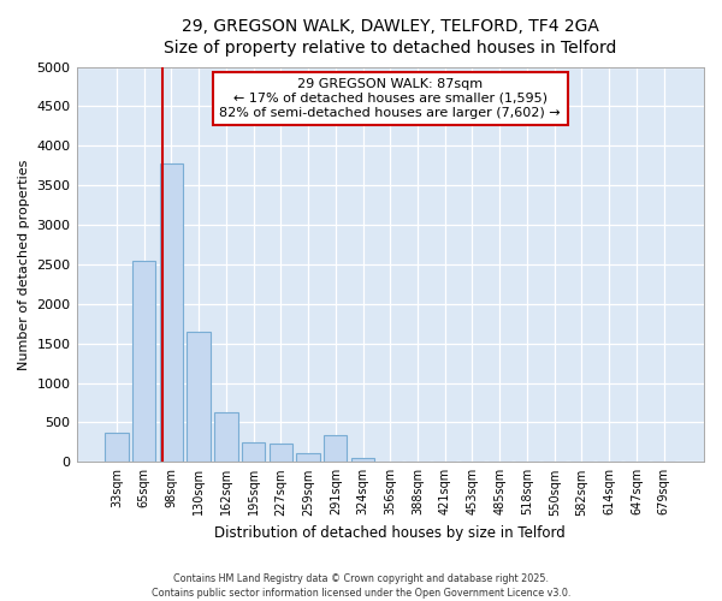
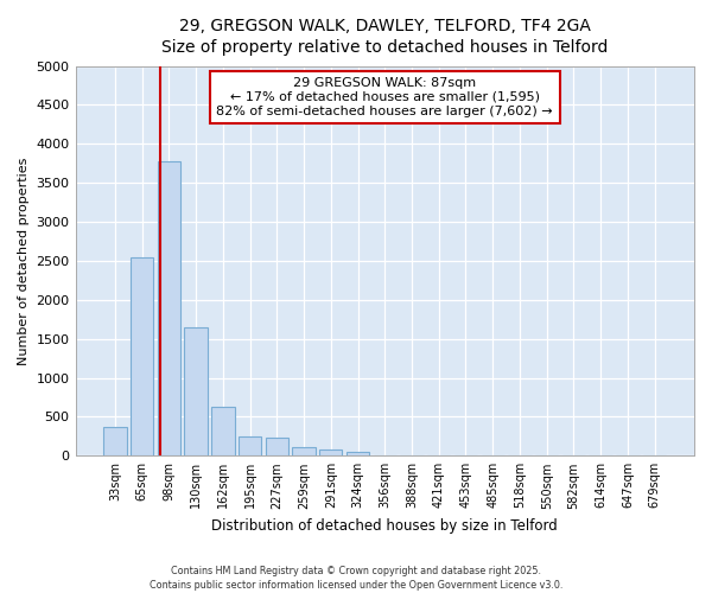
291sqm: 340 -> 80
